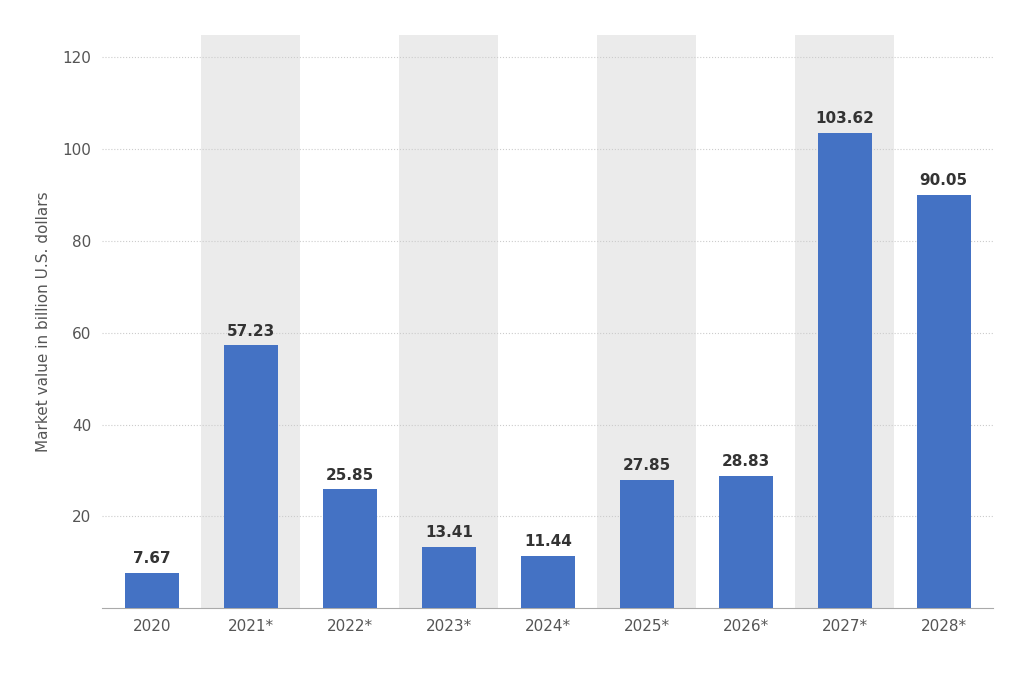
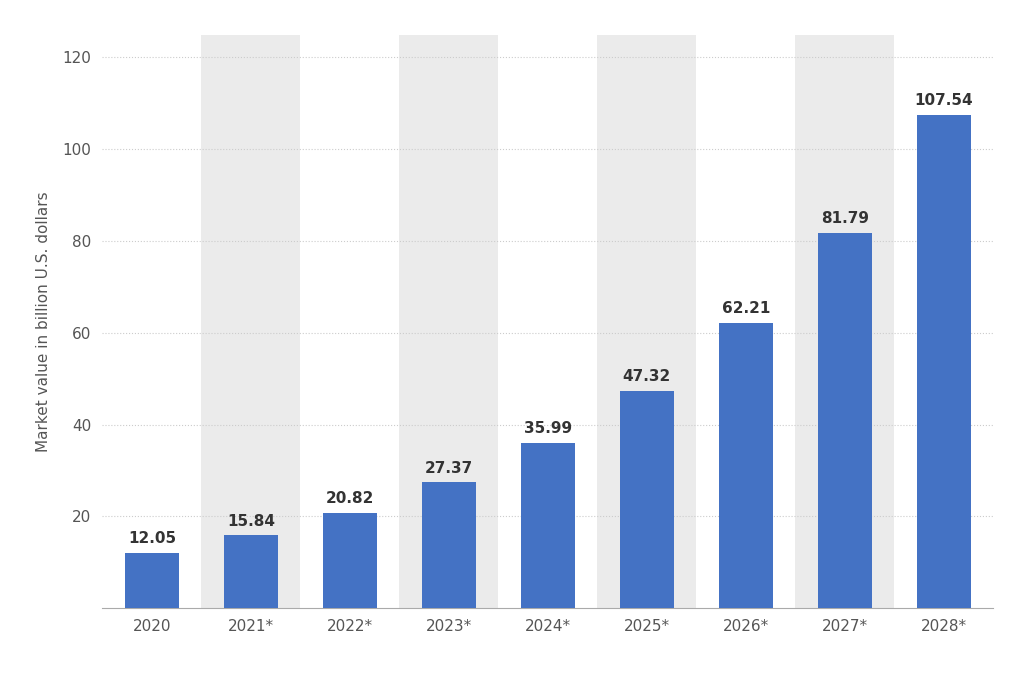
2020: 7.67 -> 12.05
2021*: 57.23 -> 15.84
2022*: 25.85 -> 20.82
2023*: 13.41 -> 27.37
2024*: 11.44 -> 35.99
2025*: 27.85 -> 47.32
2026*: 28.83 -> 62.21
2027*: 103.62 -> 81.79
2028*: 90.05 -> 107.54
